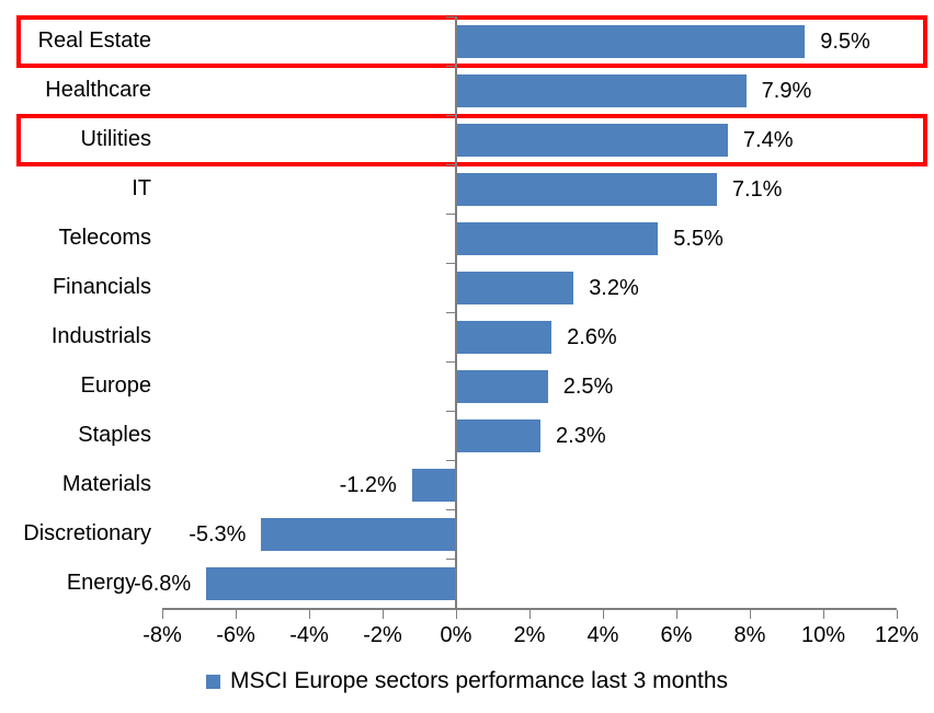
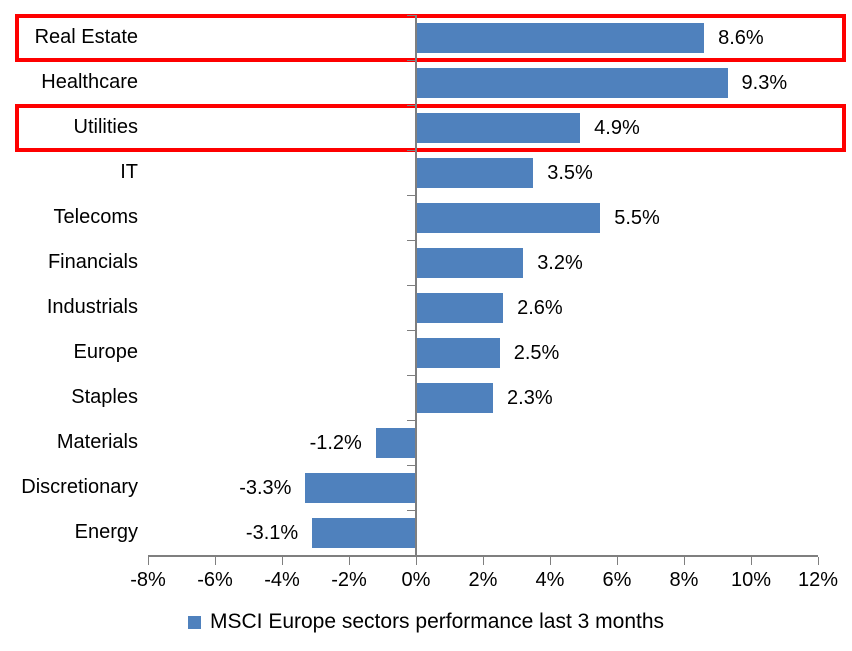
Real Estate: 9.5% -> 8.6%
Healthcare: 7.9% -> 9.3%
Utilities: 7.4% -> 4.9%
IT: 7.1% -> 3.5%
Discretionary: -5.3% -> -3.3%
Energy: -6.8% -> -3.1%
